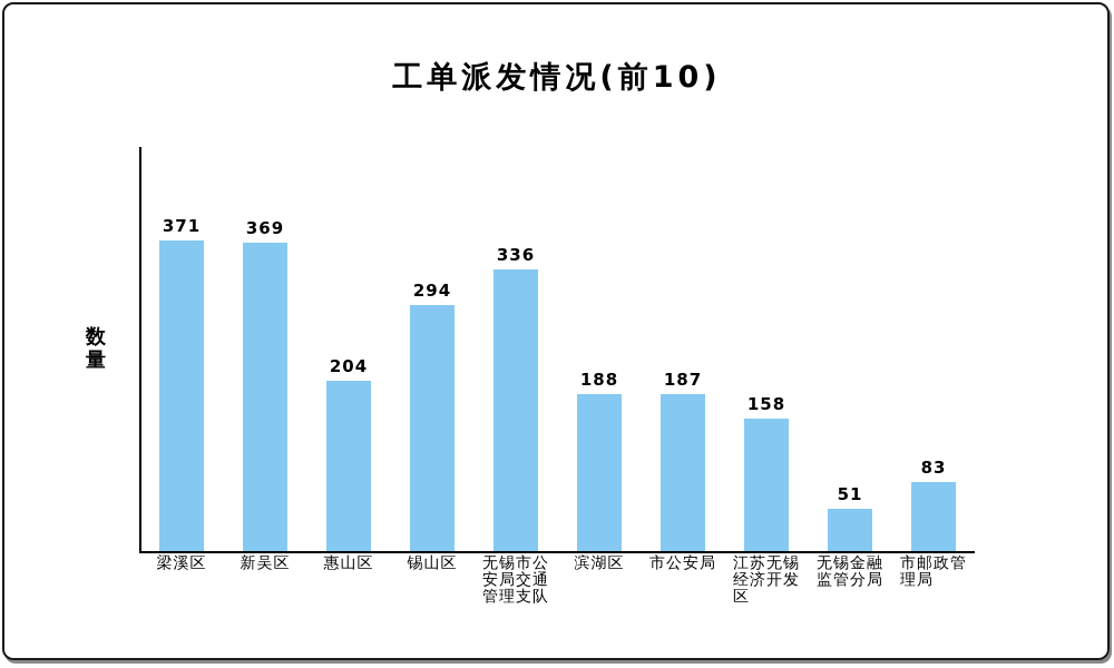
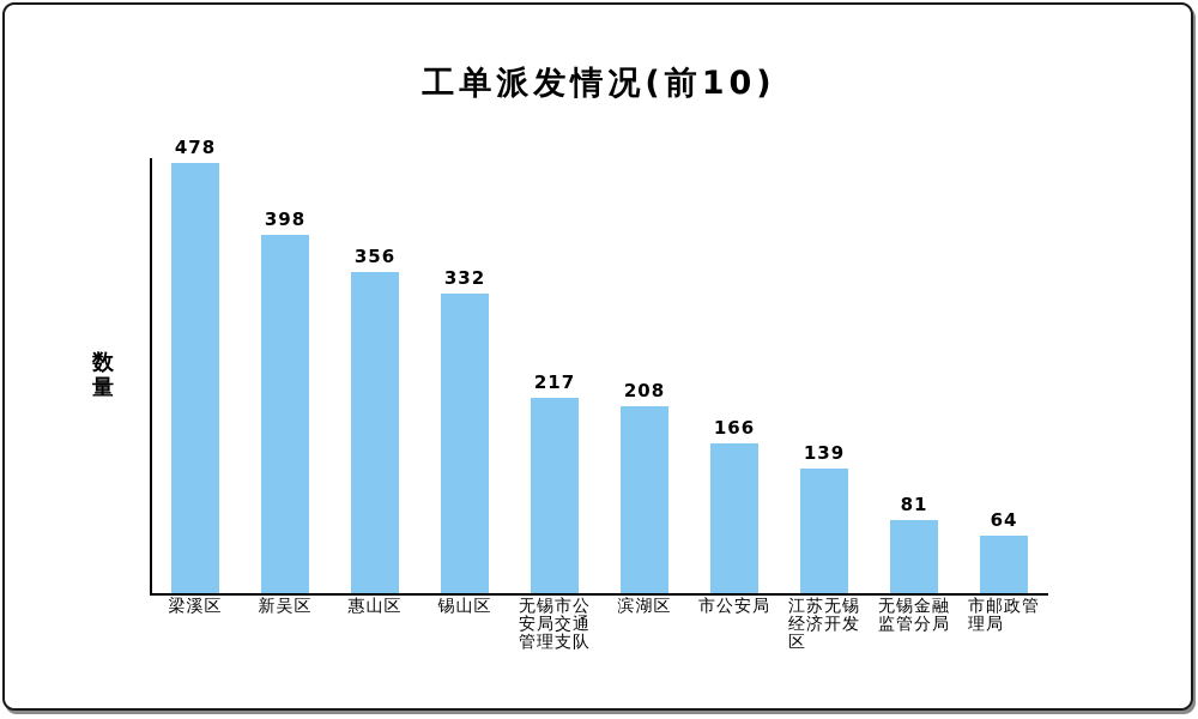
梁溪区: 371 -> 478
新吴区: 369 -> 398
惠山区: 204 -> 356
锡山区: 294 -> 332
无锡市公安局交通管理支队: 336 -> 217
滨湖区: 188 -> 208
市公安局: 187 -> 166
江苏无锡经济开发区: 158 -> 139
无锡金融监管分局: 51 -> 81
市邮政管理局: 83 -> 64
